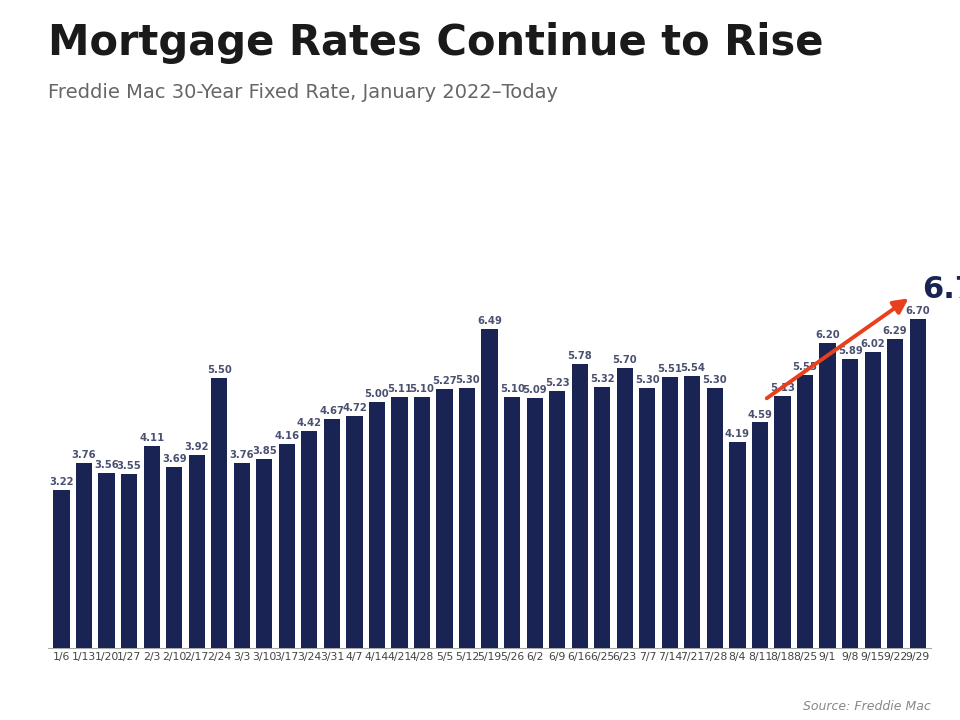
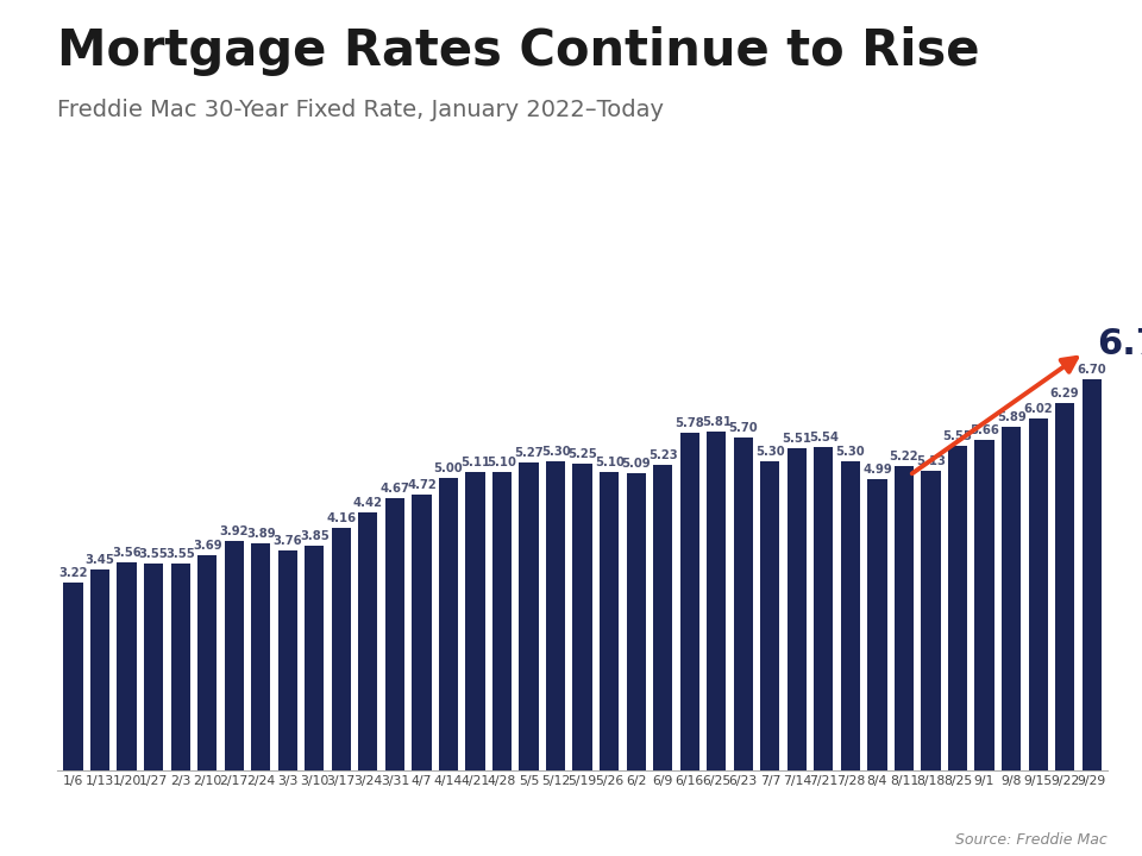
1/13: 3.76 -> 3.45
2/3: 4.11 -> 3.55
2/24: 5.50 -> 3.89
5/19: 6.49 -> 5.25
6/25: 5.32 -> 5.81
8/4: 4.19 -> 4.99
8/11: 4.59 -> 5.22
9/1: 6.20 -> 5.66
